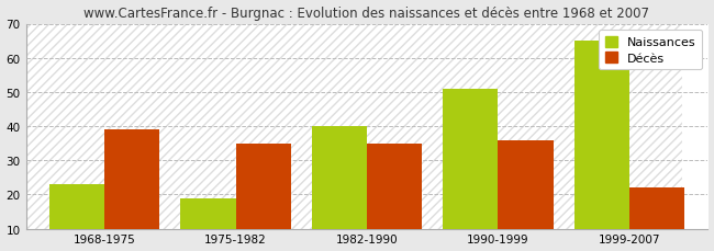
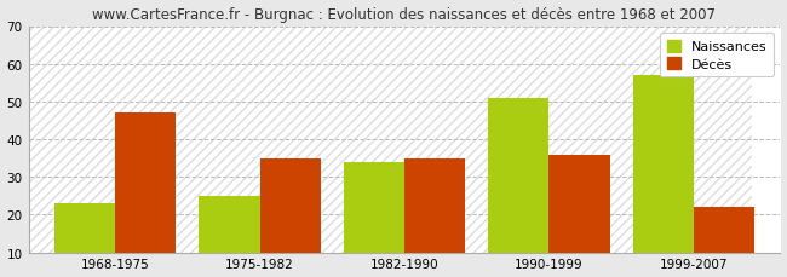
Décès/1968-1975: 39 -> 47
Naissances/1975-1982: 19 -> 25
Naissances/1982-1990: 40 -> 34
Naissances/1999-2007: 65 -> 57
